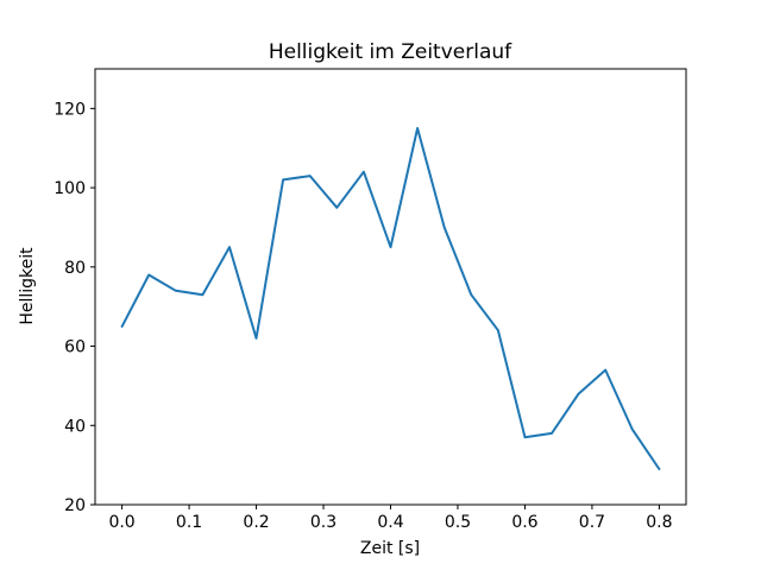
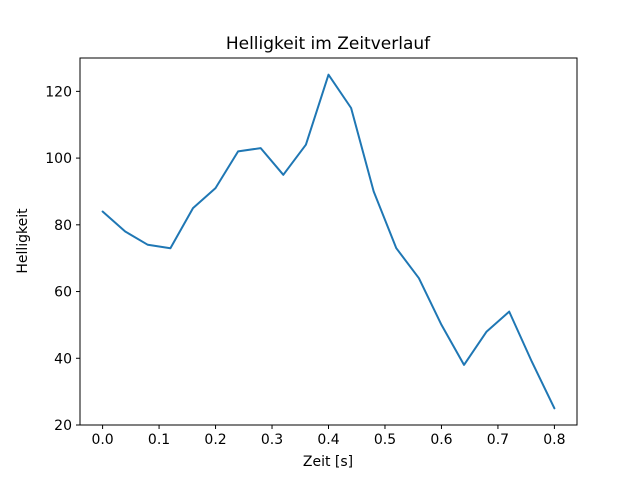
0.0: 65 -> 84
0.2: 62 -> 91
0.4: 85 -> 125
0.6: 37 -> 50
0.8: 29 -> 25
